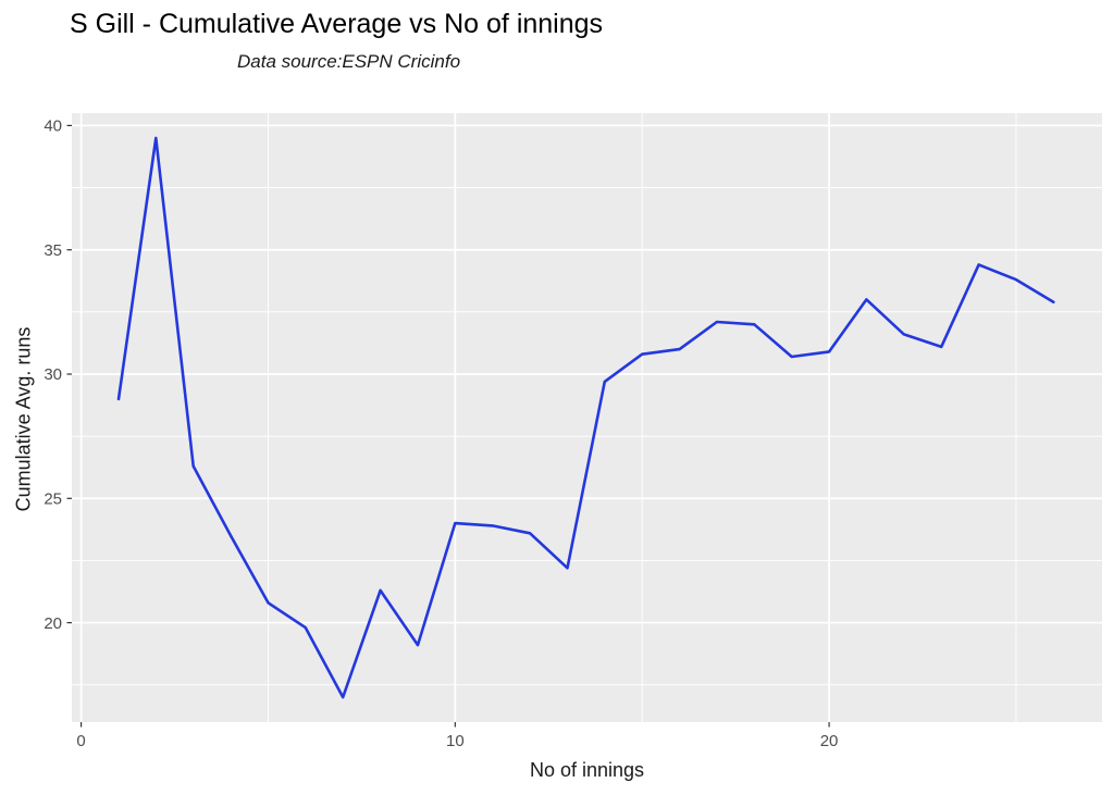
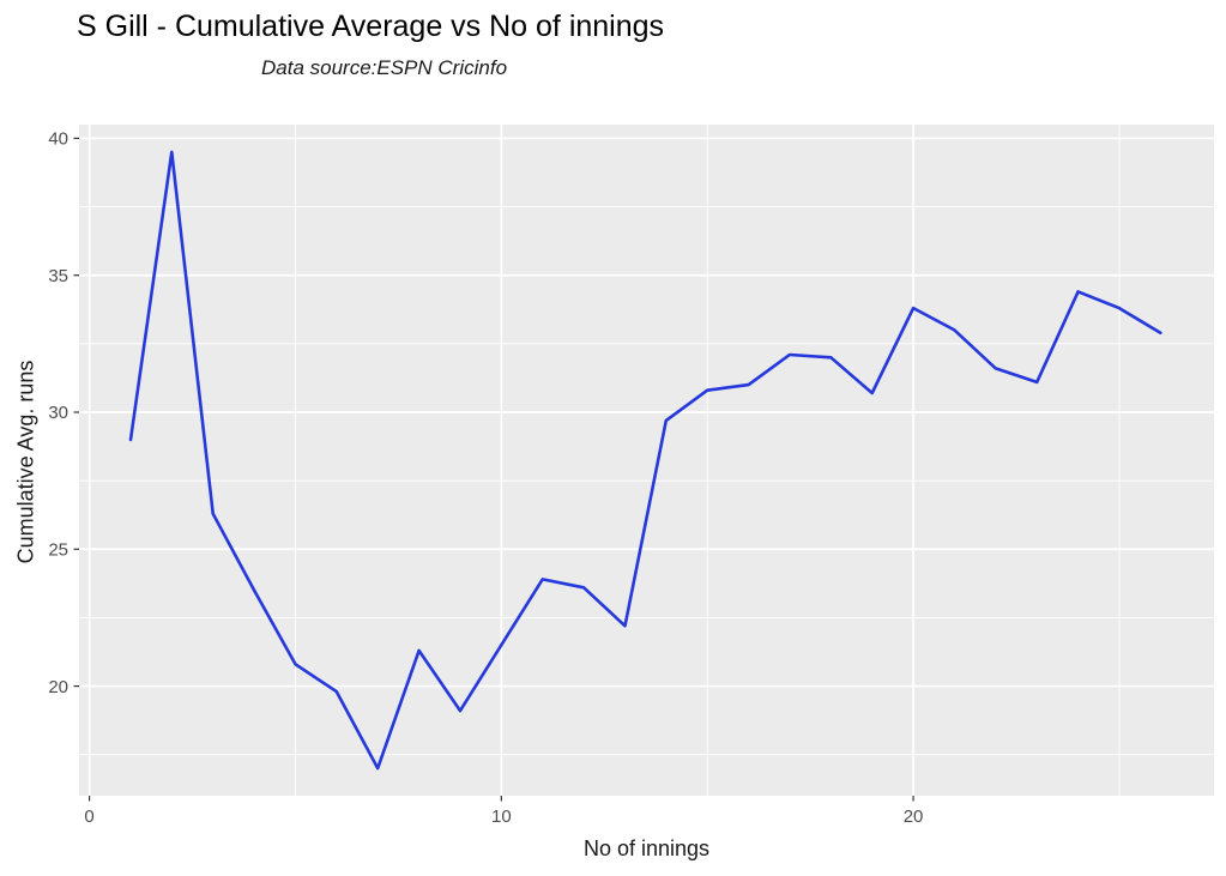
10: 24.0 -> 21.5
20: 30.9 -> 33.8
